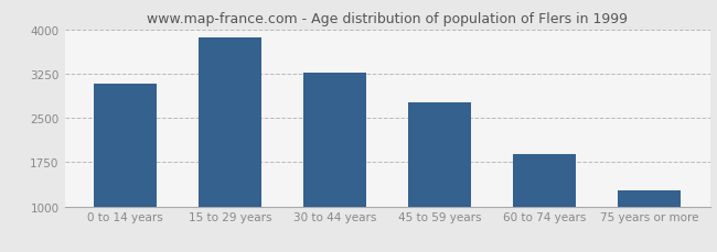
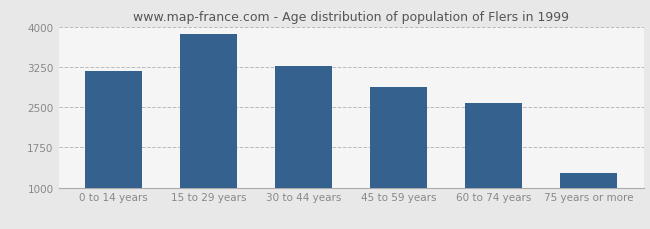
0 to 14 years: 3080 -> 3180
45 to 59 years: 2760 -> 2870
60 to 74 years: 1880 -> 2570
